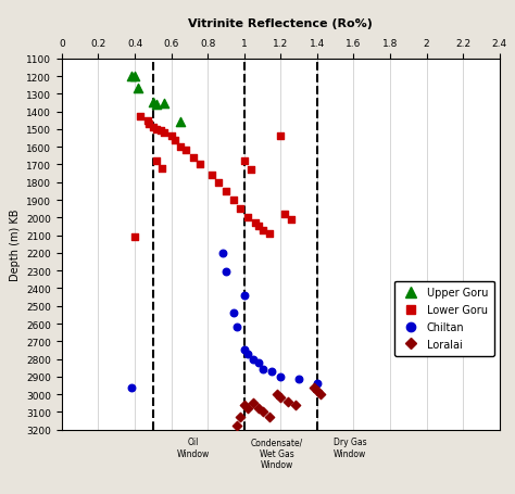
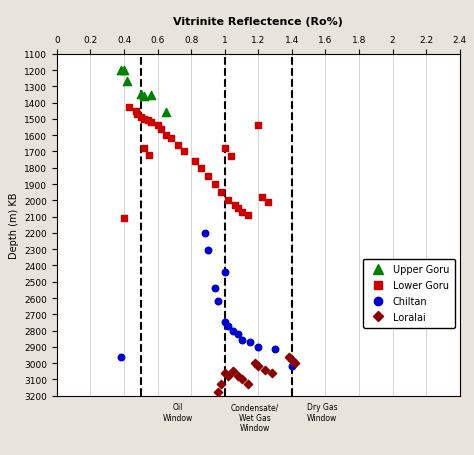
Chiltan/1.4: 2940 -> 3020
